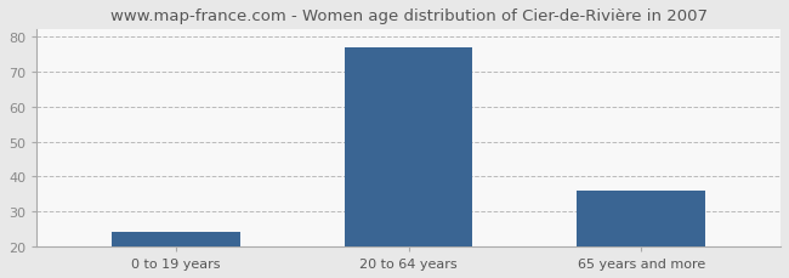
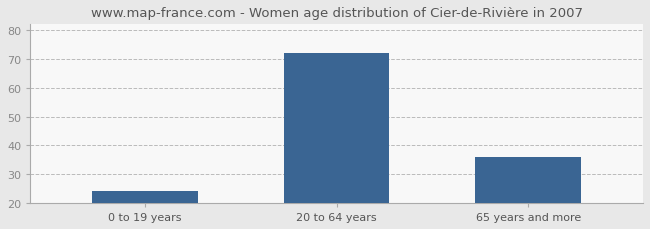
20 to 64 years: 77 -> 72
